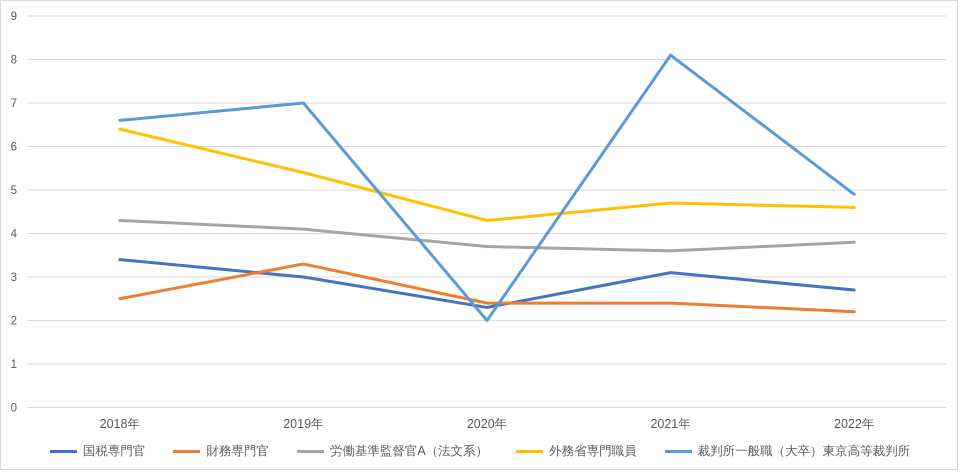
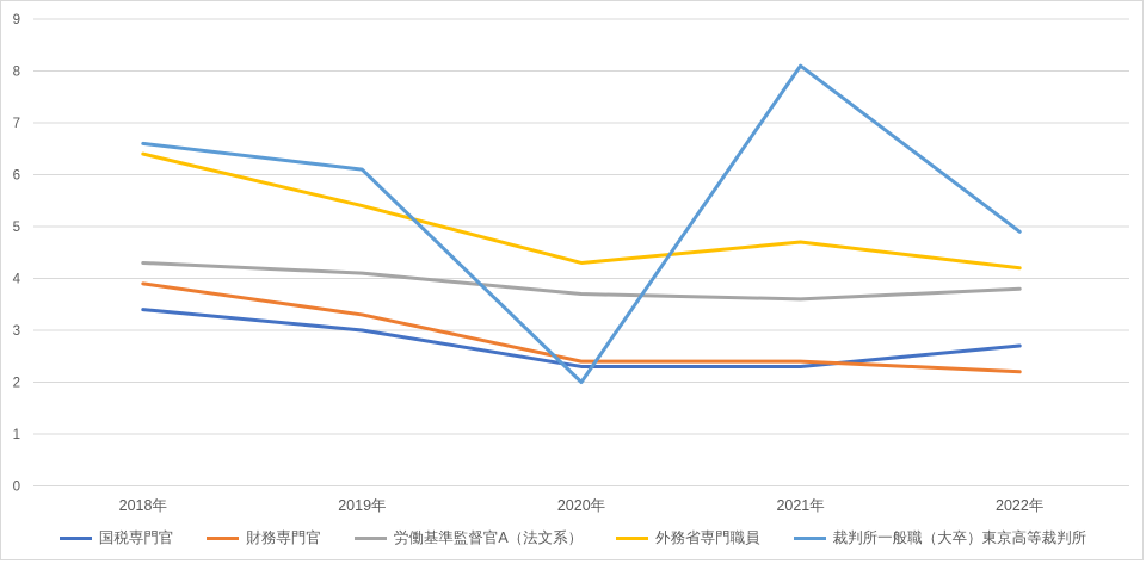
財務専門官/2018年: 2.5 -> 3.9
裁判所一般職（大卒）東京高等裁判所/2019年: 7.0 -> 6.1
国税専門官/2021年: 3.1 -> 2.3
外務省専門職員/2022年: 4.6 -> 4.2
